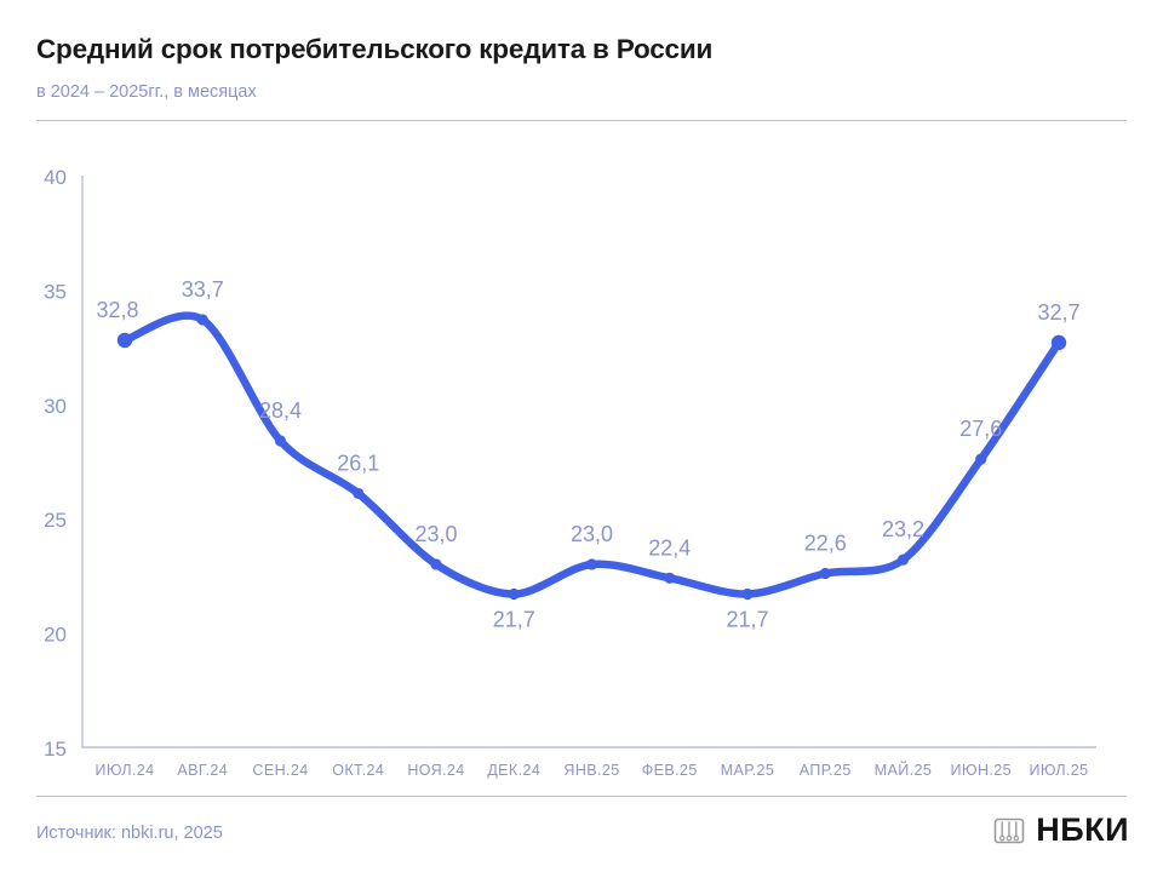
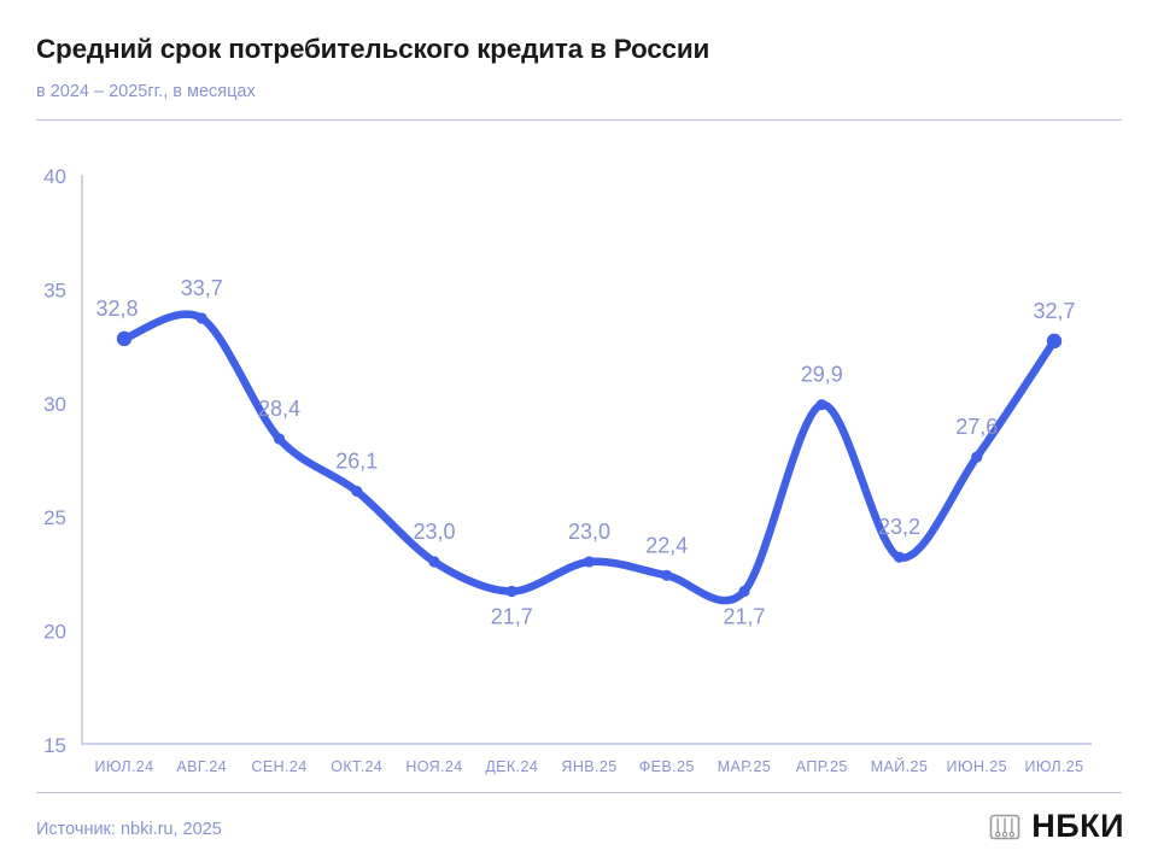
АПР.25: 22,6 -> 29,9
